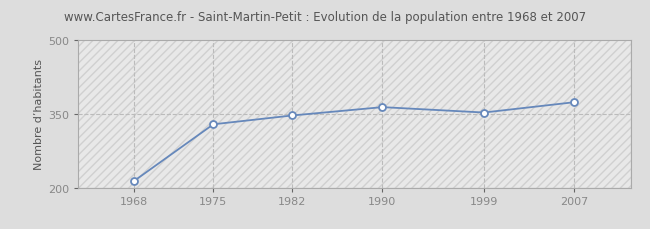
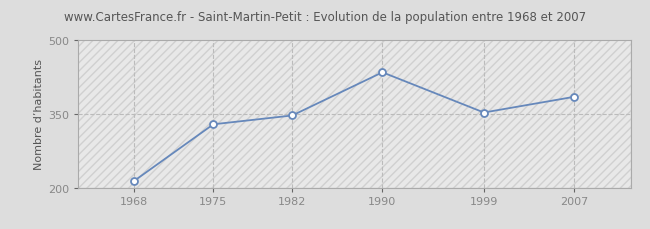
1990: 364 -> 435
2007: 374 -> 385
